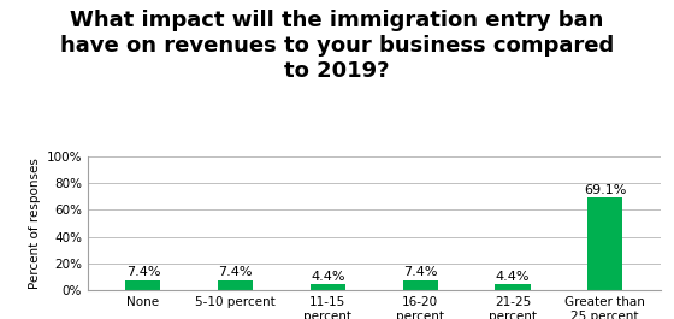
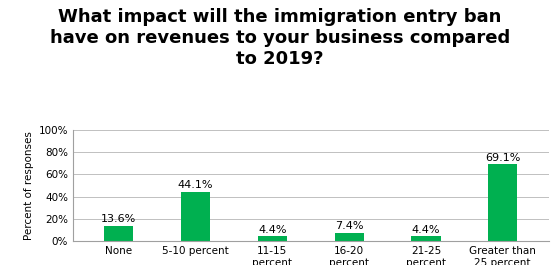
None: 7.4% -> 13.6%
5-10 percent: 7.4% -> 44.1%
